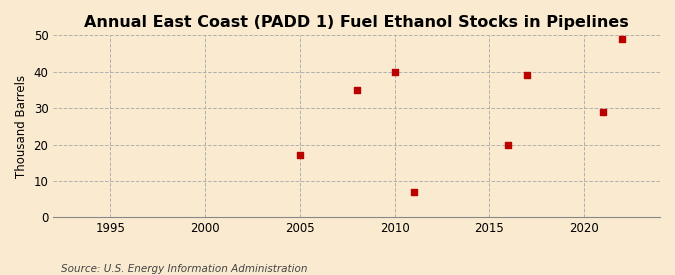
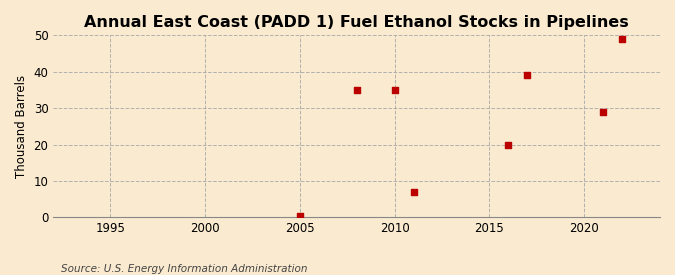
2005: 17.0 -> 0.4
2010: 40.0 -> 35.0
